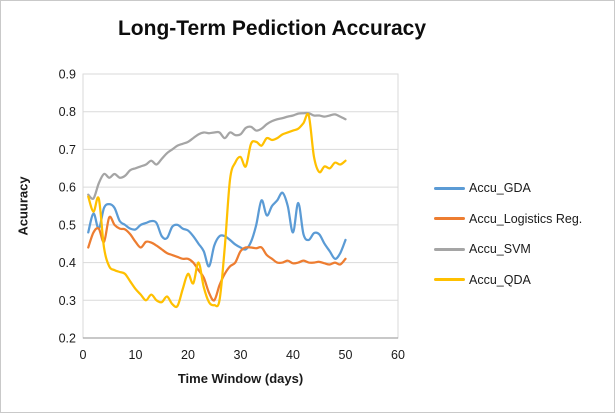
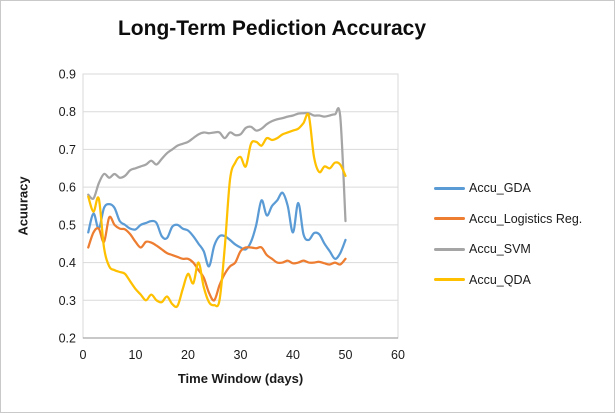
Accu_SVM/50: 0.78 -> 0.51
Accu_QDA/50: 0.67 -> 0.63
